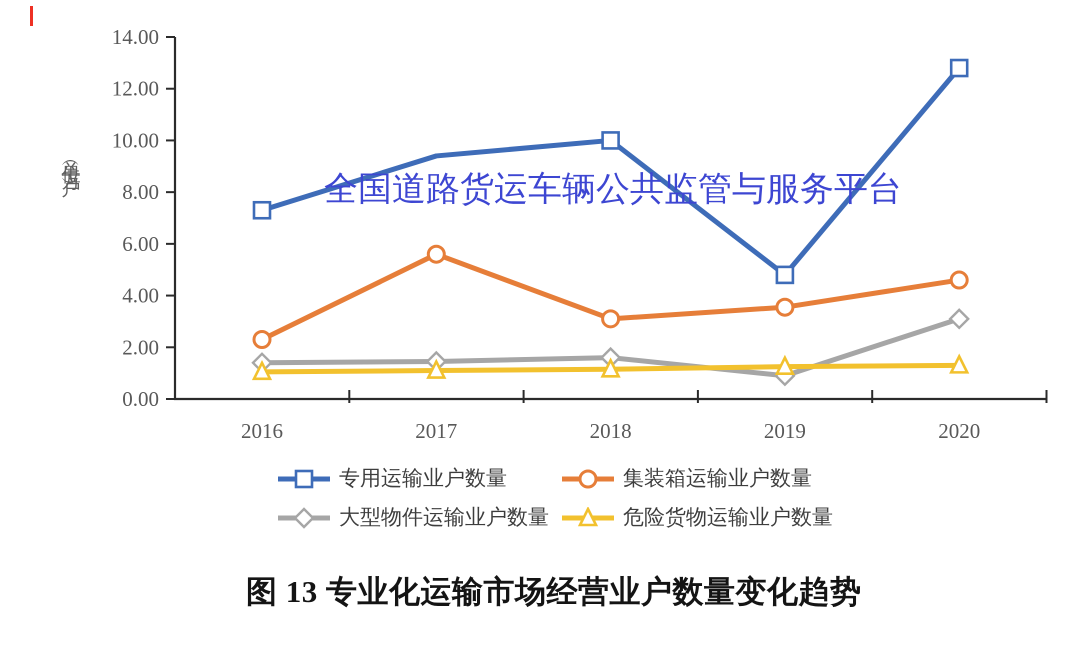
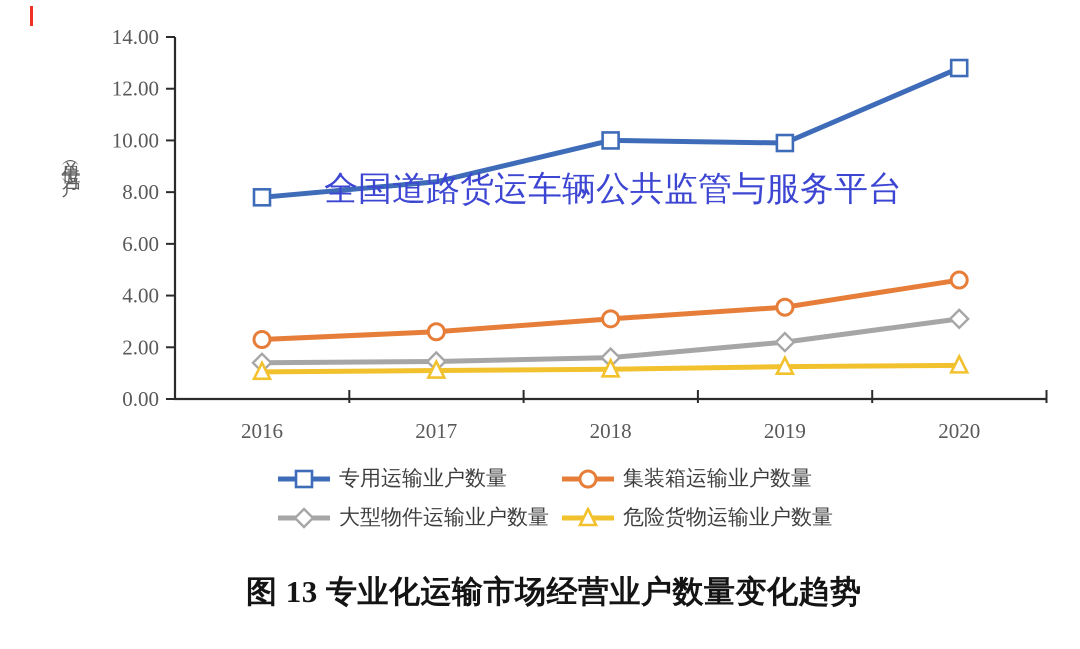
专用运输业户数量/2016: 7.3 -> 7.8
专用运输业户数量/2017: 9.4 -> 8.4
集装箱运输业户数量/2017: 5.6 -> 2.6
专用运输业户数量/2019: 4.8 -> 9.9
大型物件运输业户数量/2019: 0.9 -> 2.2
